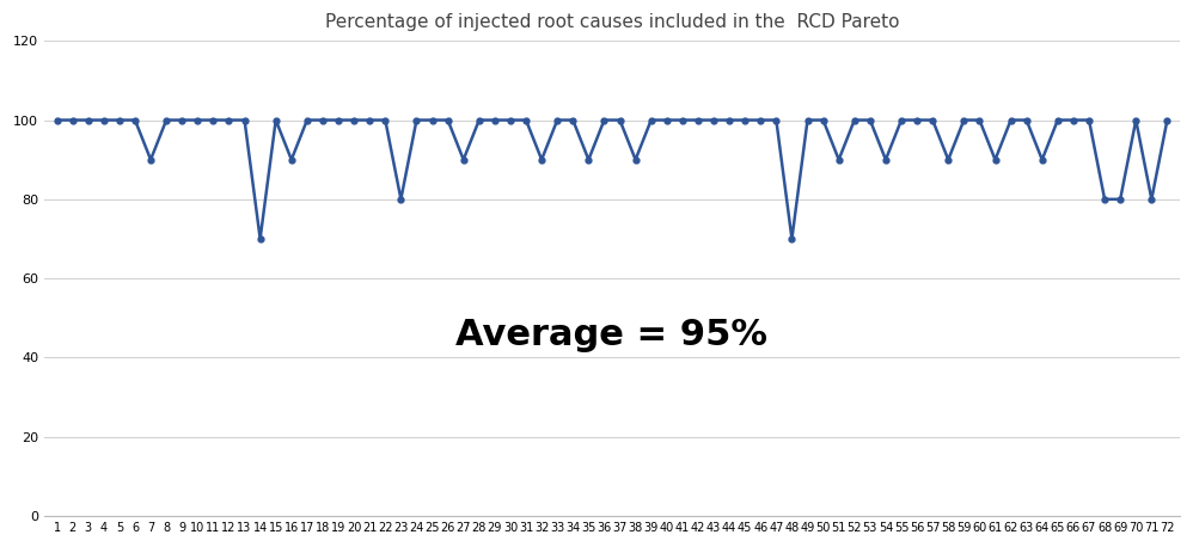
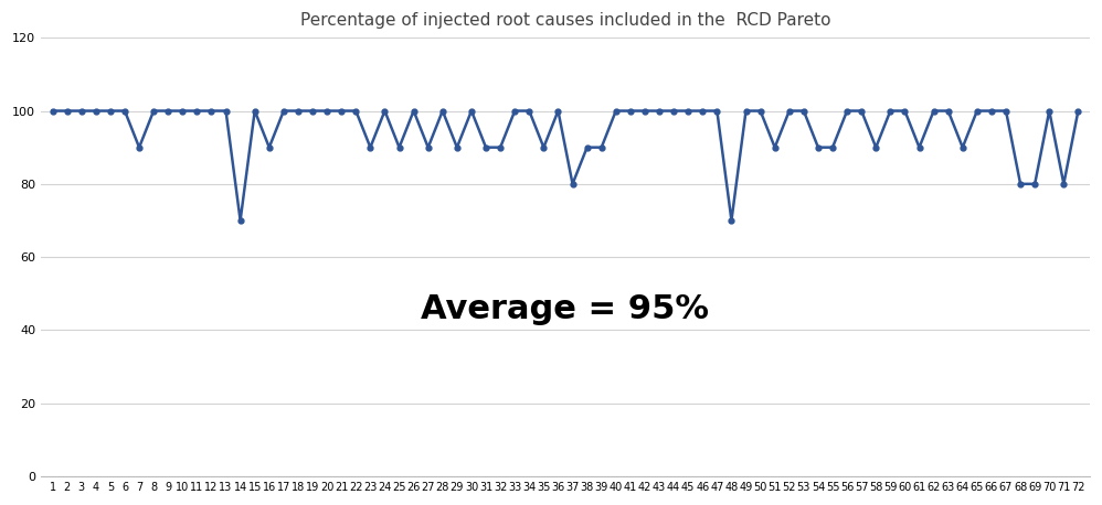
23: 80 -> 90
25: 100 -> 90
29: 100 -> 90
31: 100 -> 90
37: 100 -> 80
39: 100 -> 90
55: 100 -> 90
